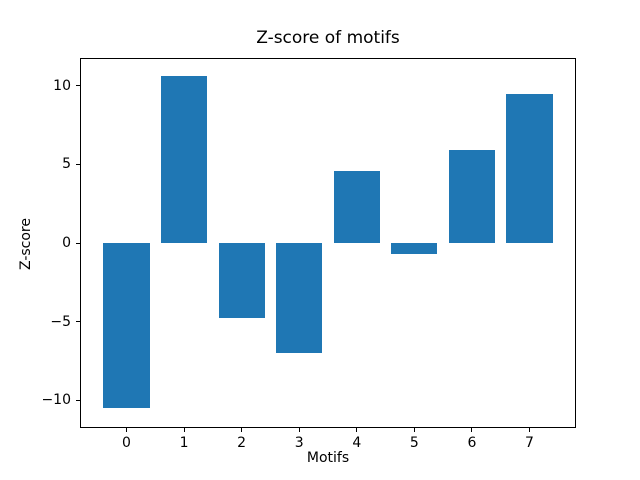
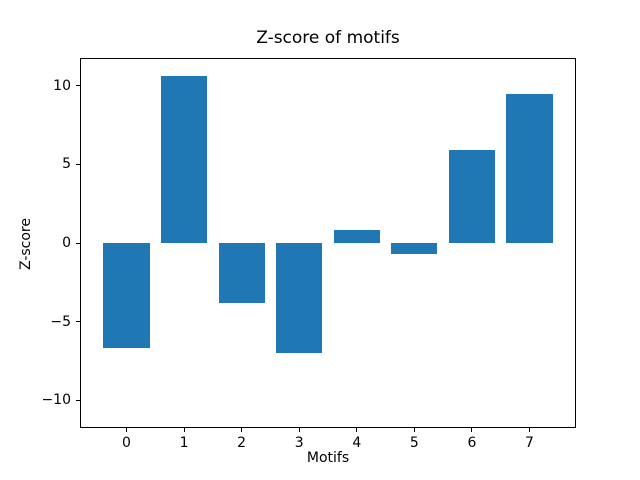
0: -10.5 -> -6.7
2: -4.8 -> -3.8
4: 4.6 -> 0.8
